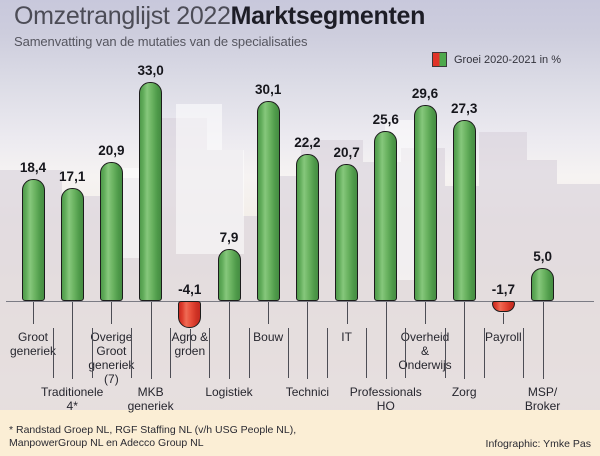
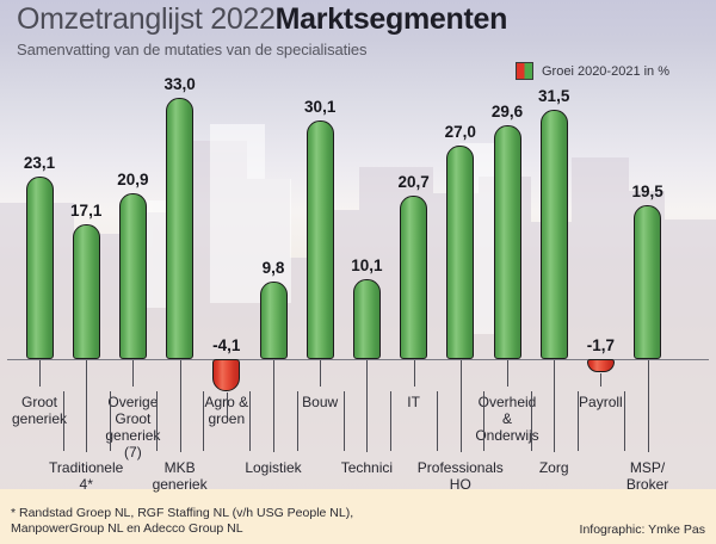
Groot generiek: 18,4 -> 23,1
Logistiek: 7,9 -> 9,8
Technici: 22,2 -> 10,1
Professionals HO: 25,6 -> 27,0
Zorg: 27,3 -> 31,5
MSP/ Broker: 5,0 -> 19,5
